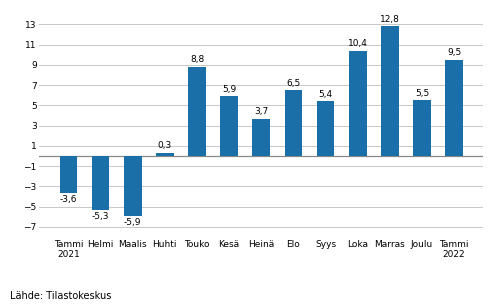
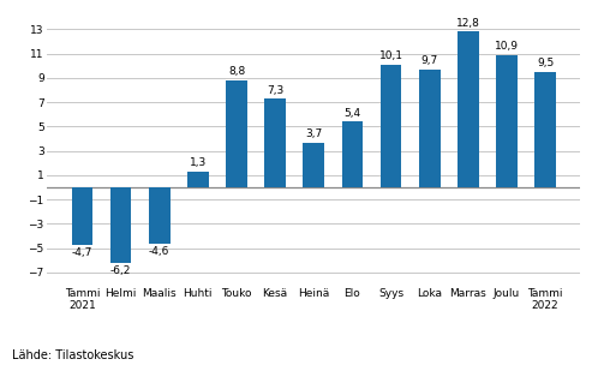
Tammi 2021: -3,6 -> -4,7
Helmi: -5,3 -> -6,2
Maalis: -5,9 -> -4,6
Huhti: 0,3 -> 1,3
Kesä: 5,9 -> 7,3
Elo: 6,5 -> 5,4
Syys: 5,4 -> 10,1
Loka: 10,4 -> 9,7
Joulu: 5,5 -> 10,9
